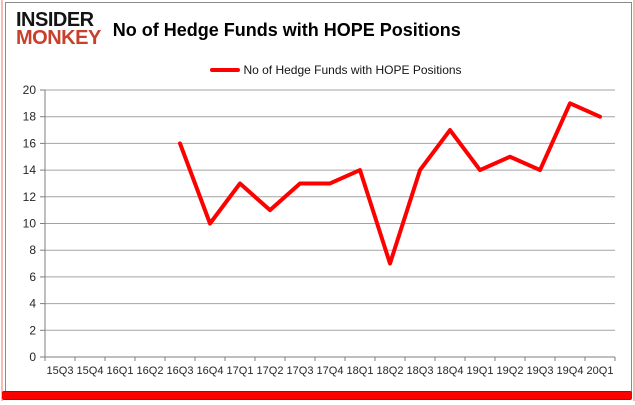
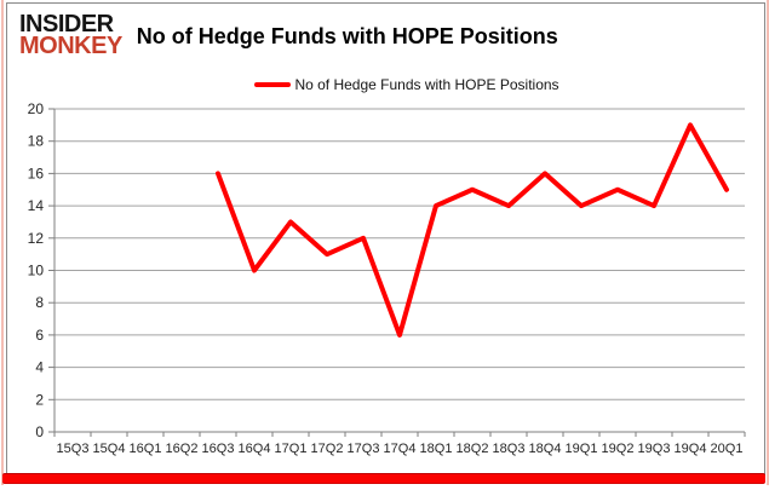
17Q3: 13 -> 12
17Q4: 13 -> 6
18Q2: 7 -> 15
18Q4: 17 -> 16
20Q1: 18 -> 15
